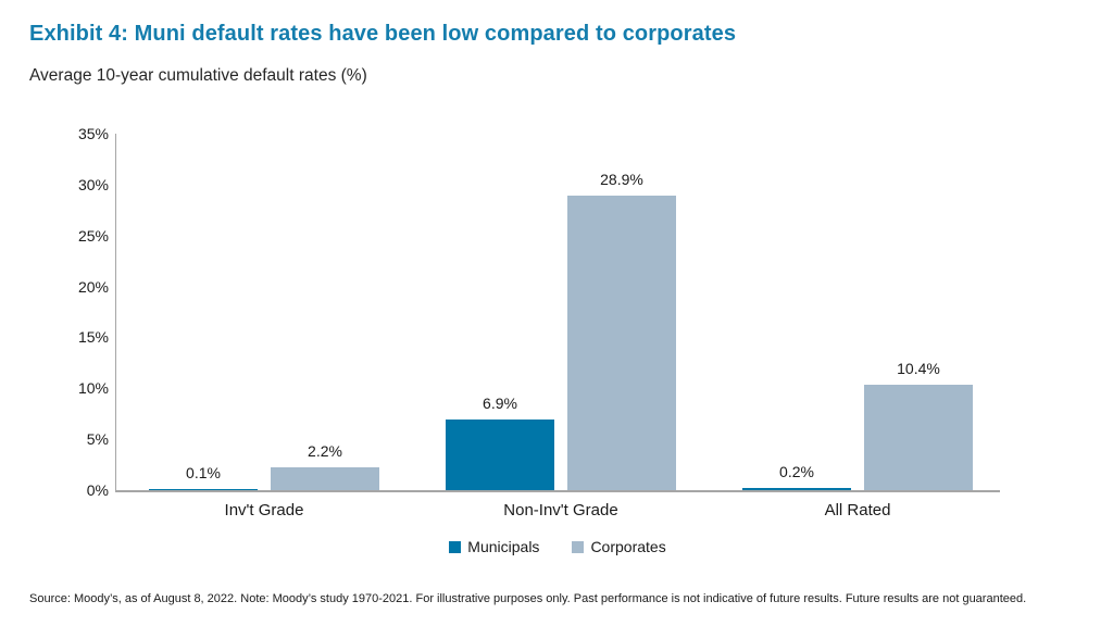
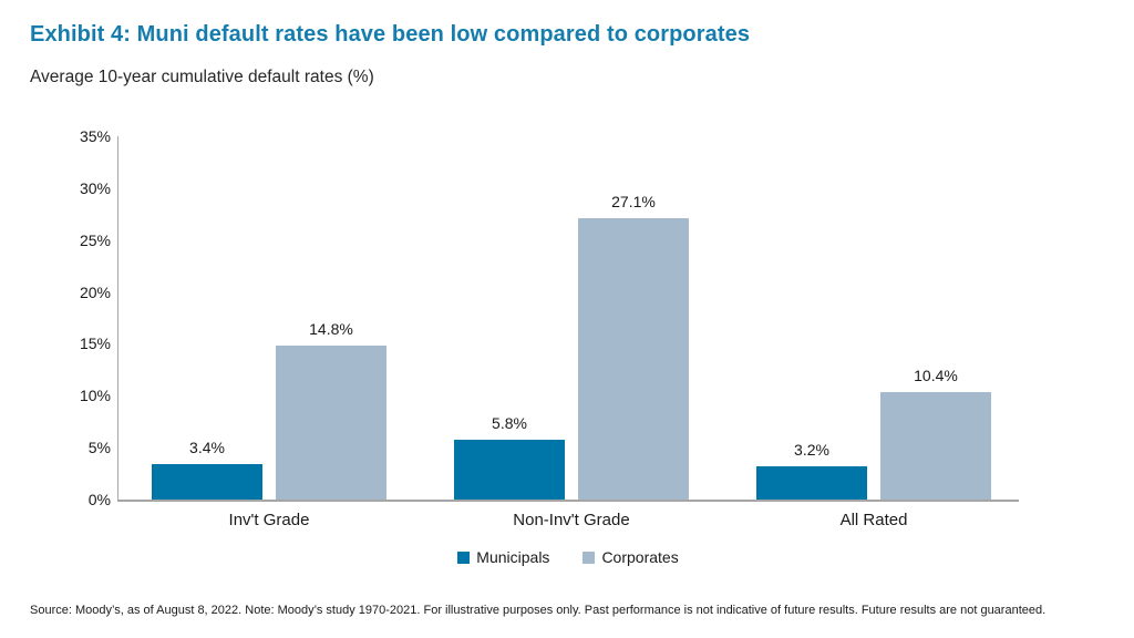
Municipals/Inv't Grade: 0.1% -> 3.4%
Corporates/Inv't Grade: 2.2% -> 14.8%
Municipals/Non-Inv't Grade: 6.9% -> 5.8%
Corporates/Non-Inv't Grade: 28.9% -> 27.1%
Municipals/All Rated: 0.2% -> 3.2%
